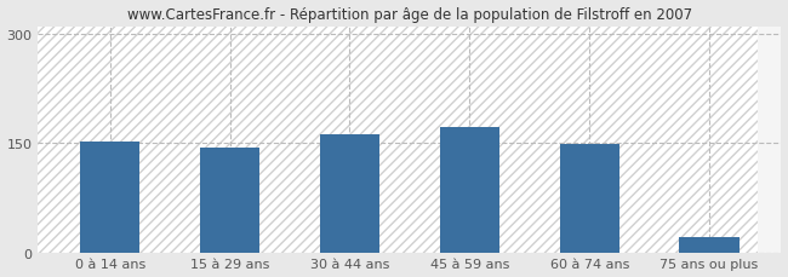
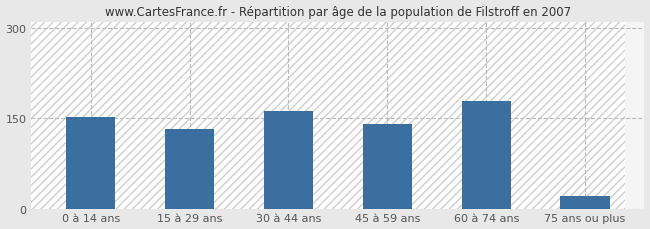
15 à 29 ans: 143 -> 132
45 à 59 ans: 172 -> 140
60 à 74 ans: 148 -> 178
